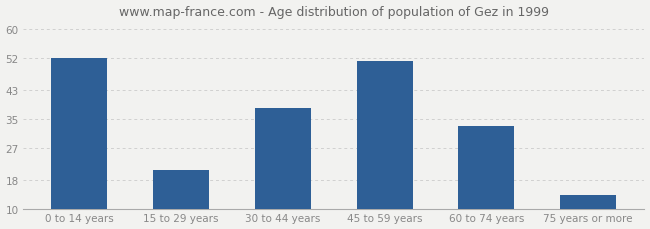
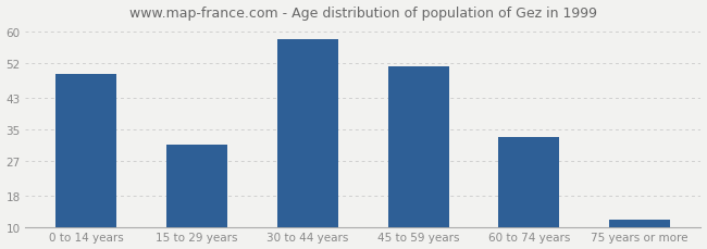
0 to 14 years: 52 -> 49
15 to 29 years: 21 -> 31
30 to 44 years: 38 -> 58
75 years or more: 14 -> 12
